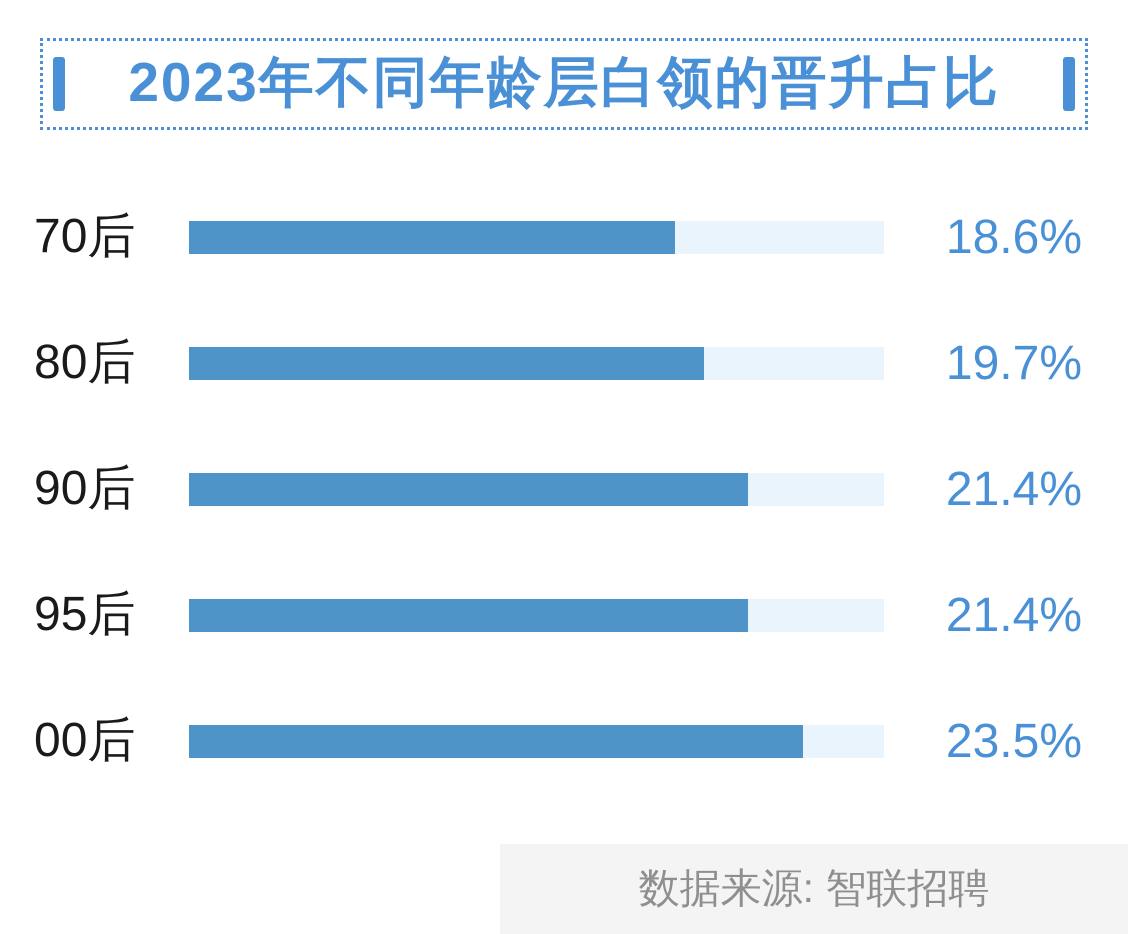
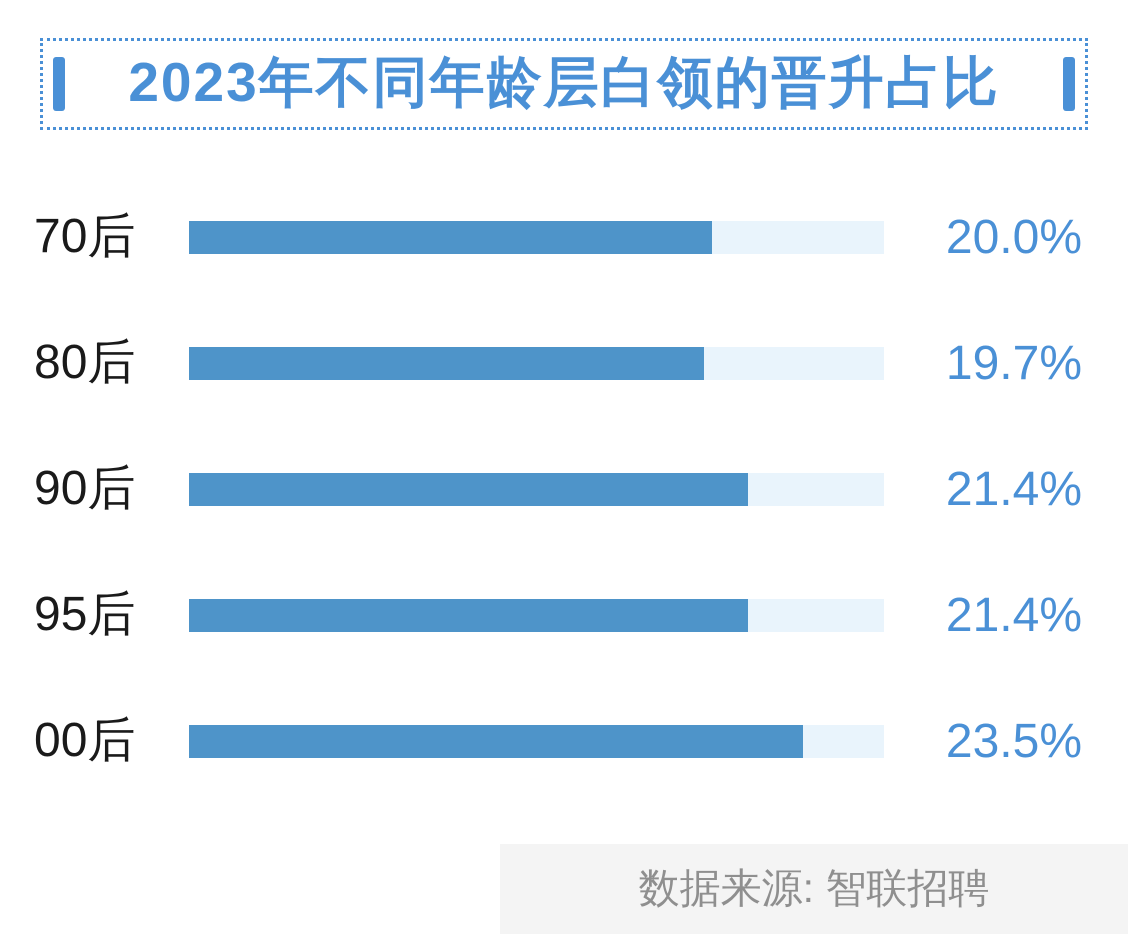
70后: 18.6% -> 20.0%
